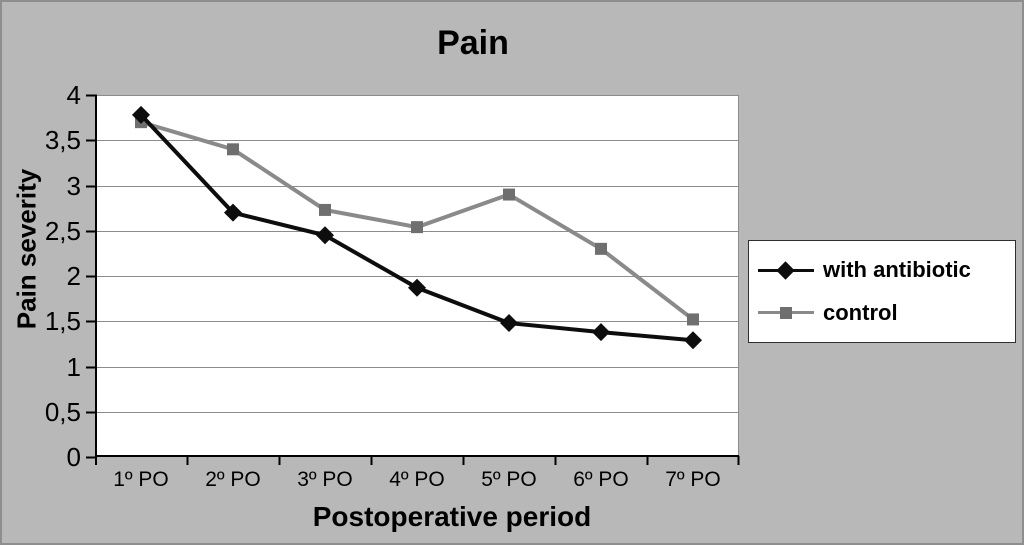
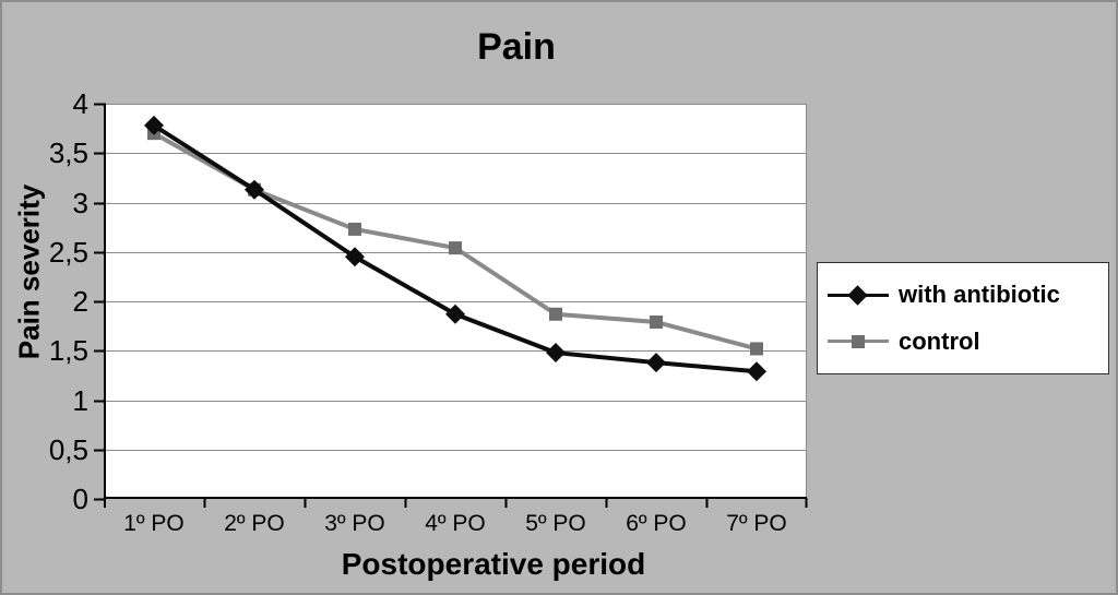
with antibiotic/2º PO: 2.7 -> 3.1
control/2º PO: 3.4 -> 3.1
control/5º PO: 2.9 -> 1.9
control/6º PO: 2.3 -> 1.8
